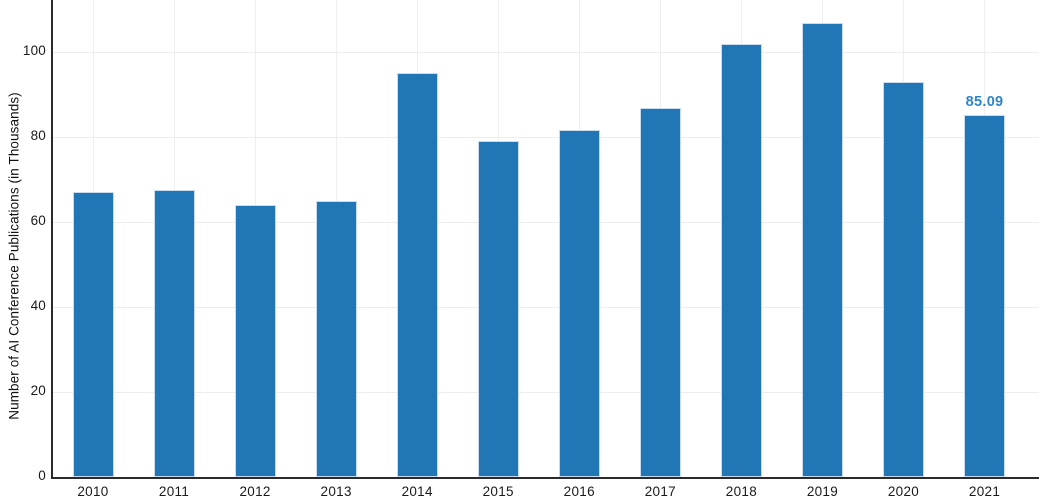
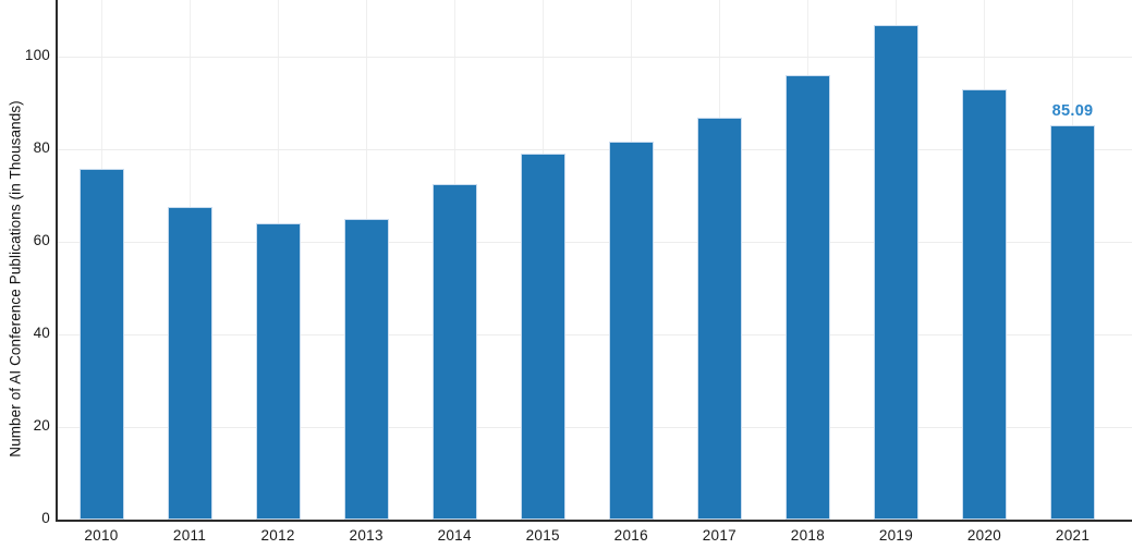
2010: 67 -> 76
2014: 95 -> 72
2018: 102 -> 96
